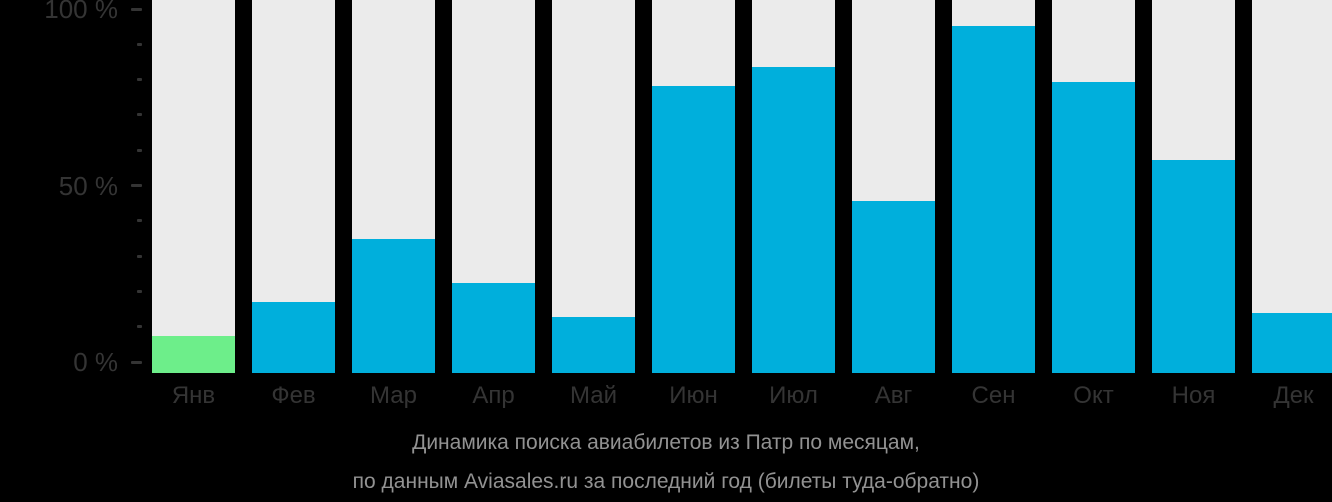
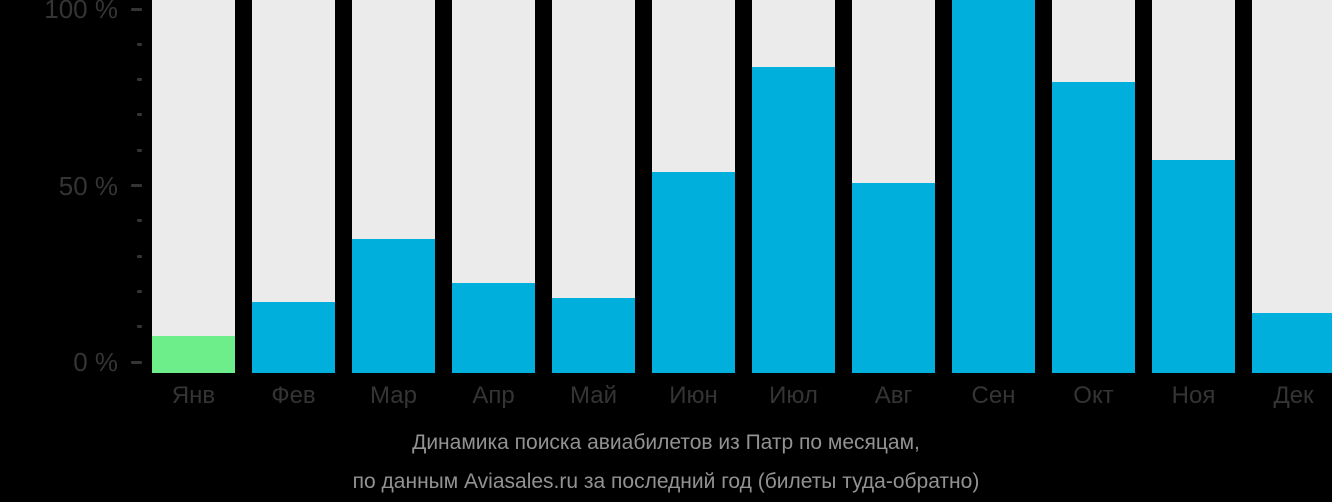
Май: 15% -> 20%
Июн: 77% -> 54%
Авг: 46% -> 51%
Сен: 93% -> 100%
